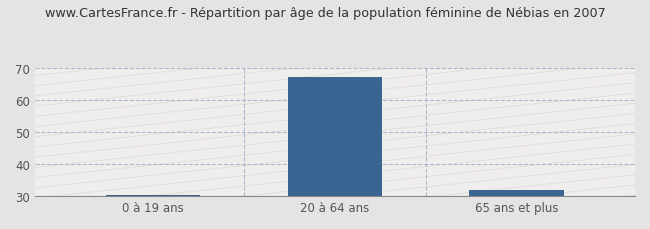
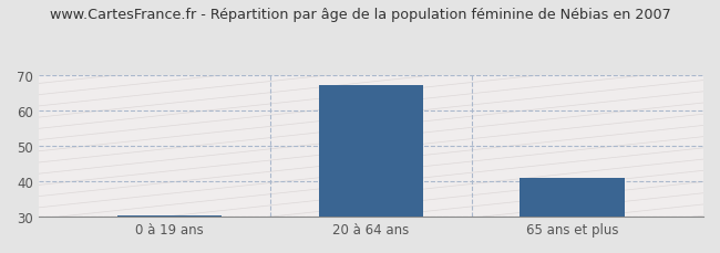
65 ans et plus: 32.0 -> 41.0
